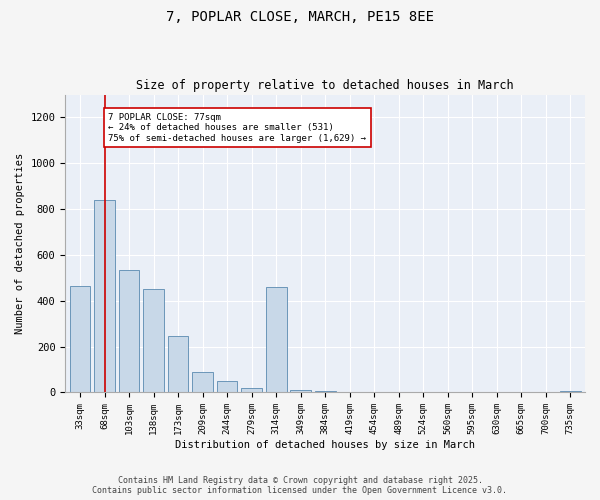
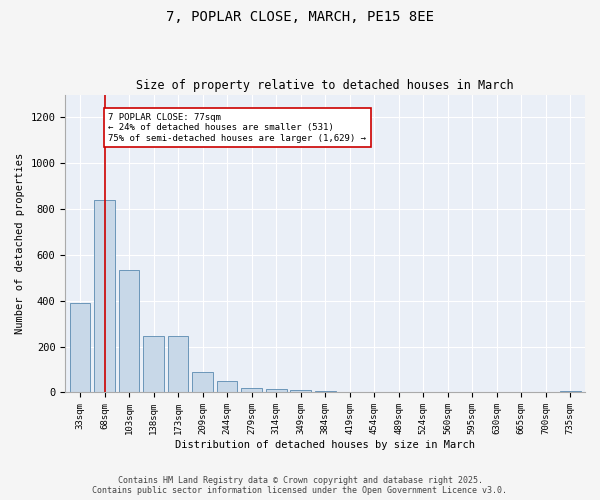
33sqm: 465 -> 390
138sqm: 450 -> 248
314sqm: 460 -> 14
